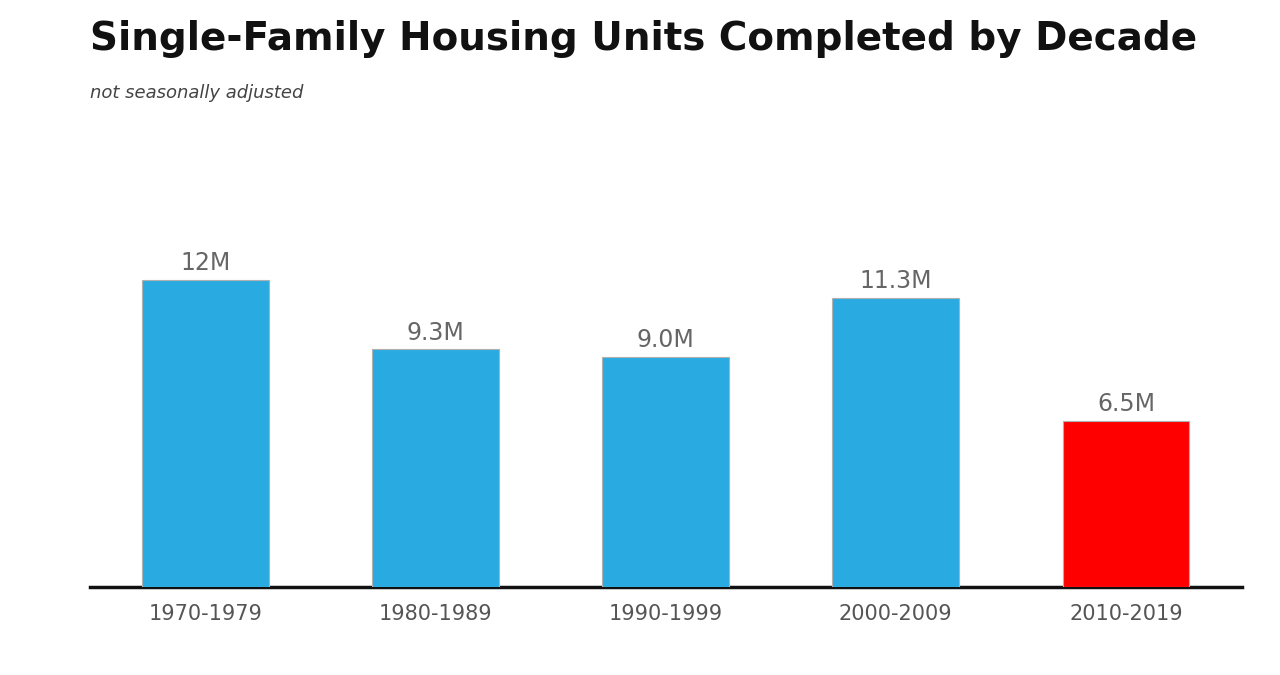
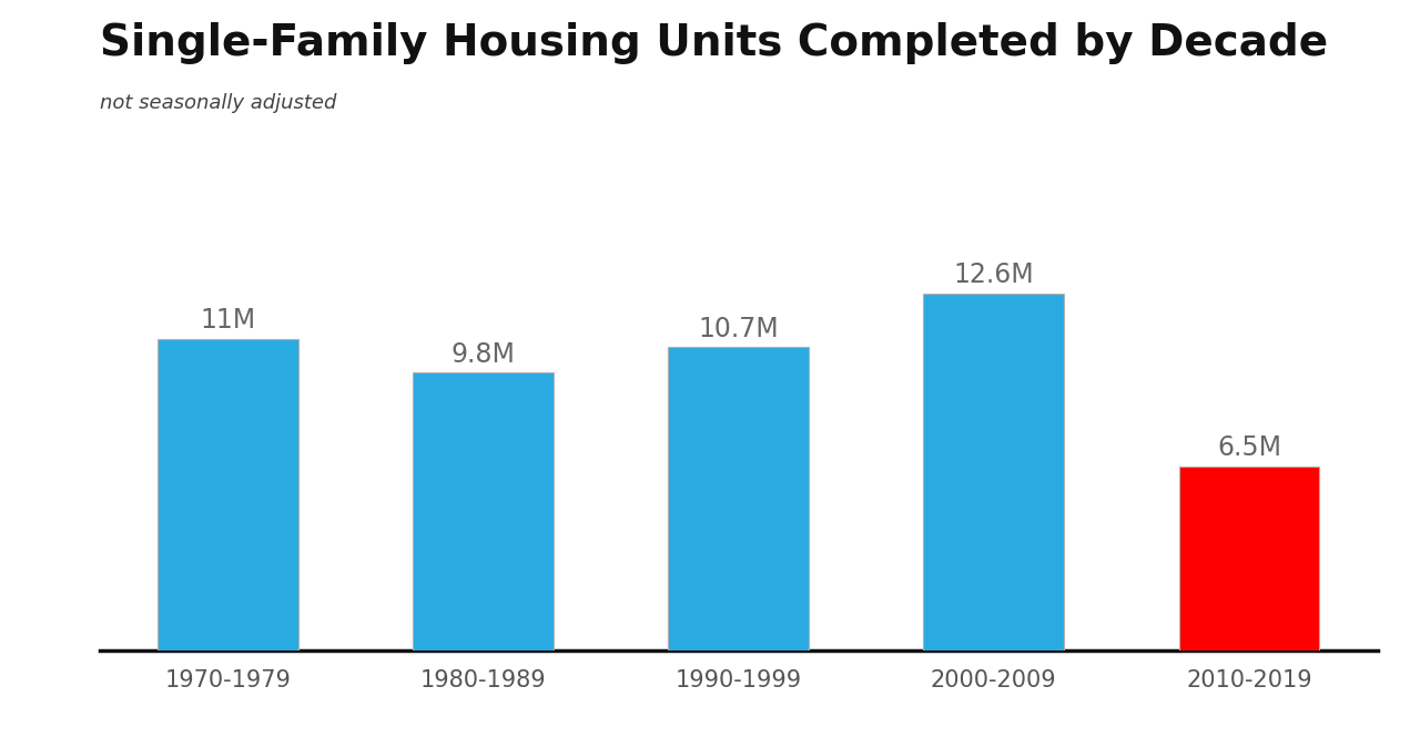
1970-1979: 12M -> 11M
1980-1989: 9.3M -> 9.8M
1990-1999: 9.0M -> 10.7M
2000-2009: 11.3M -> 12.6M
